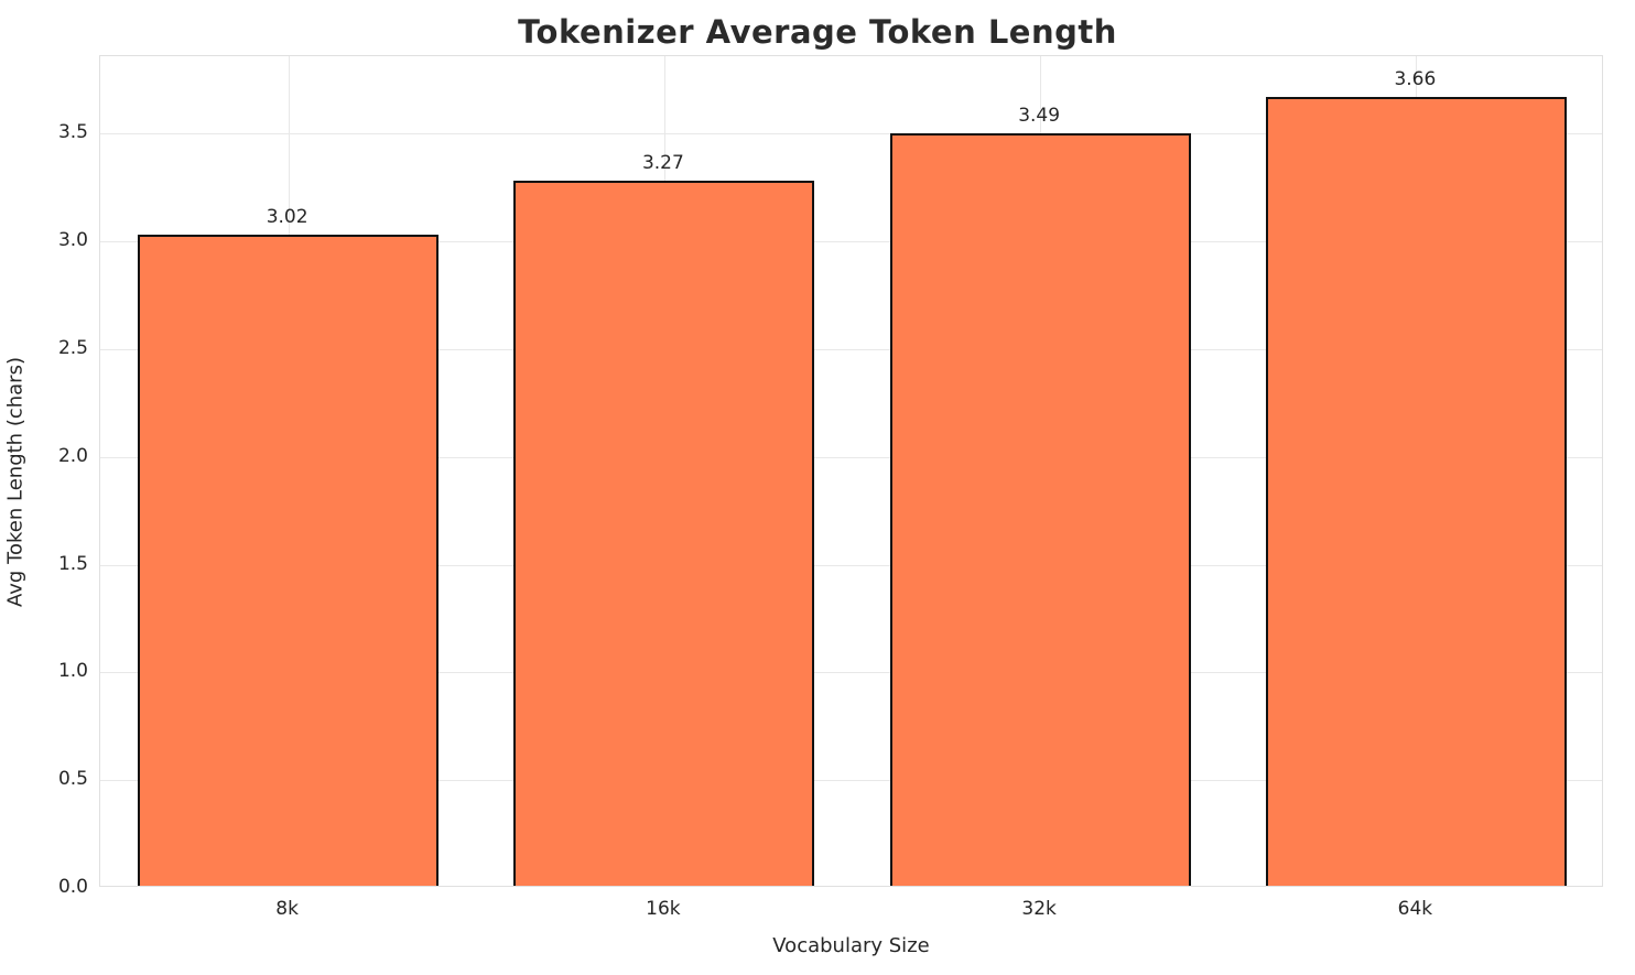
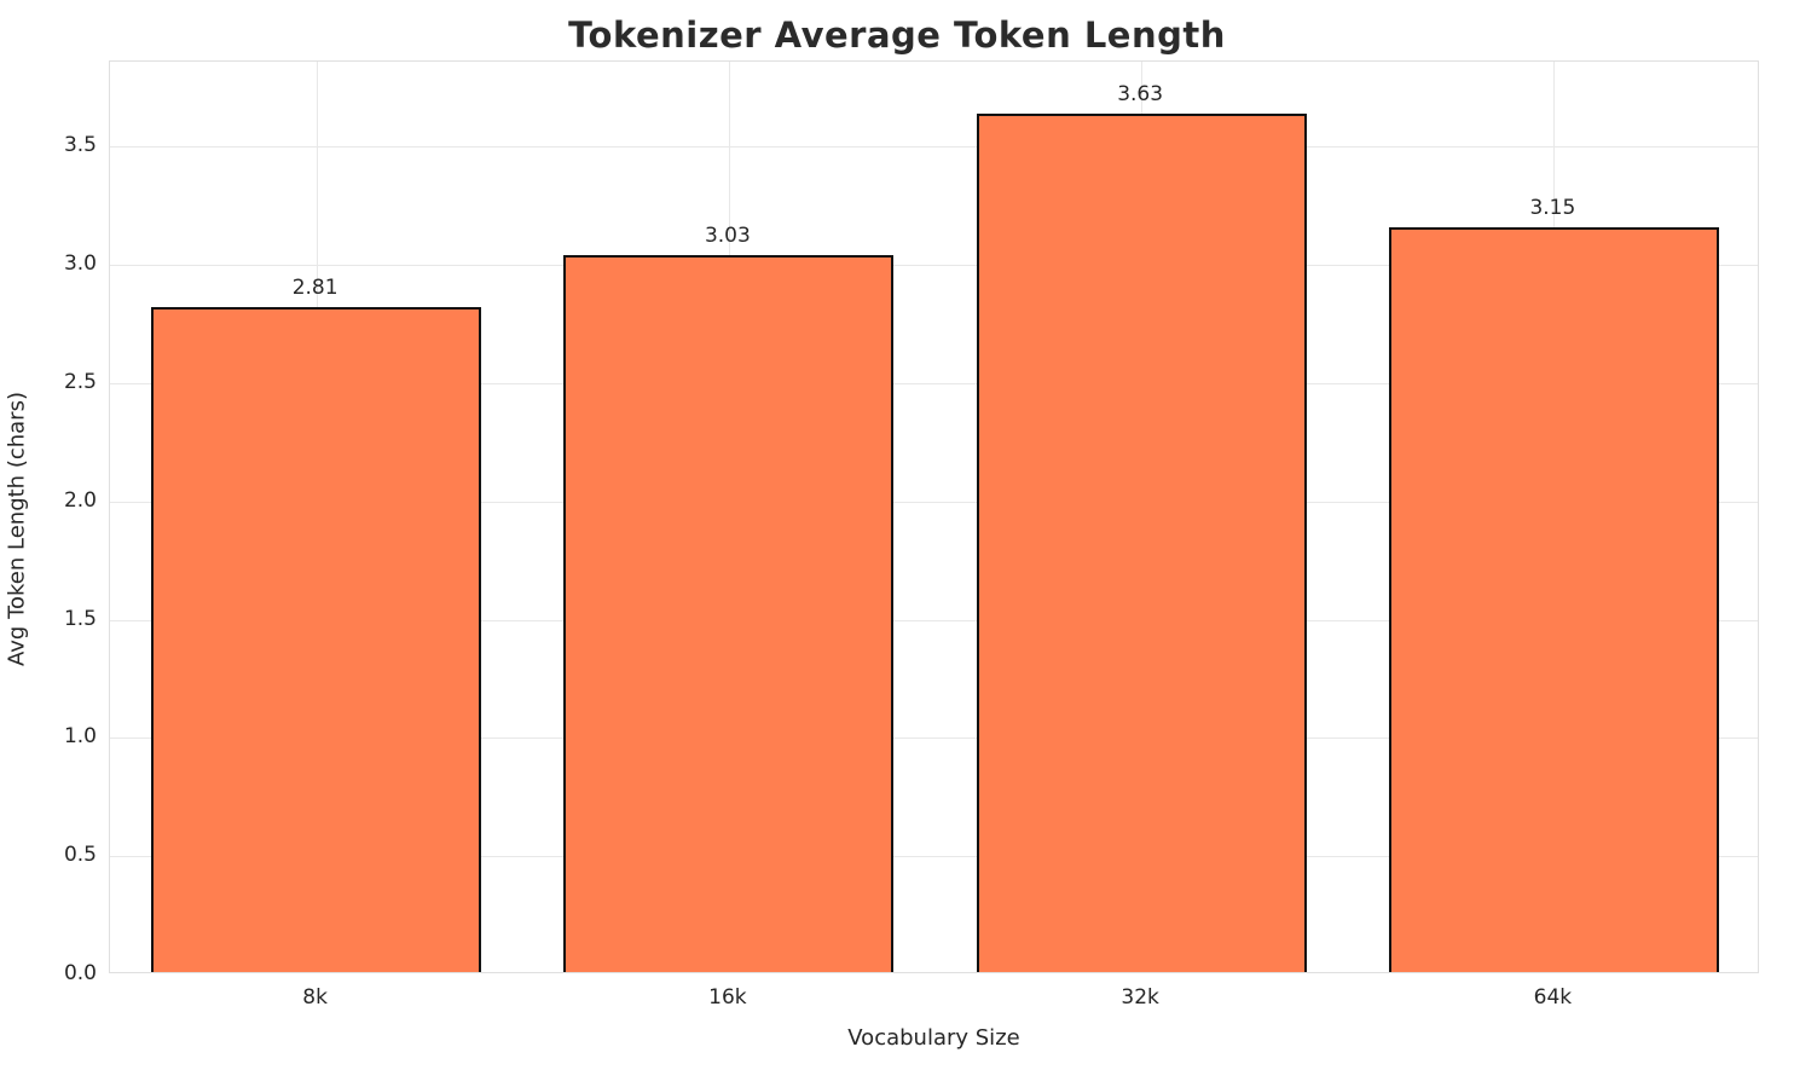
8k: 3.02 -> 2.81
16k: 3.27 -> 3.03
32k: 3.49 -> 3.63
64k: 3.66 -> 3.15
